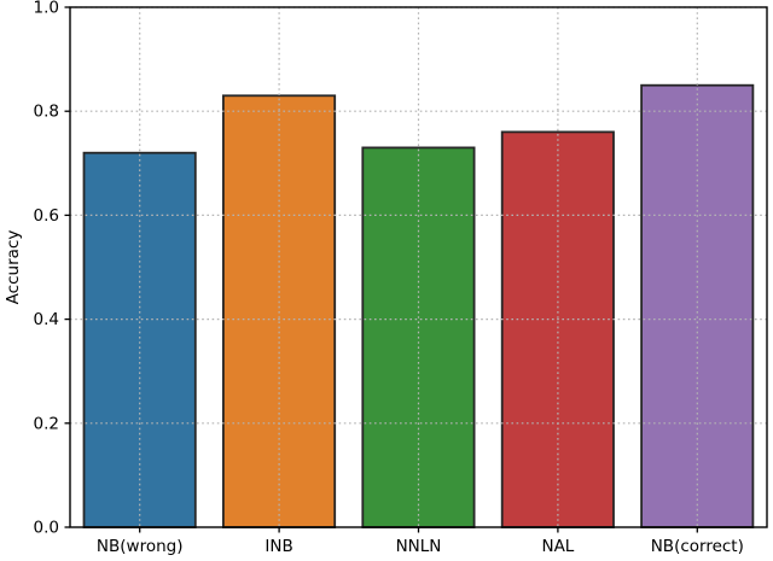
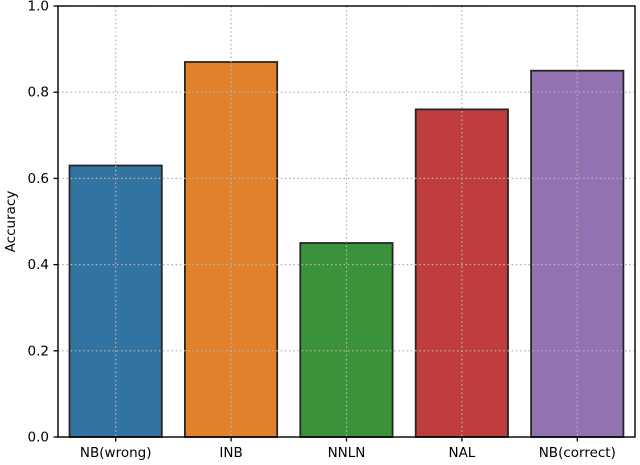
NB(wrong): 0.72 -> 0.63
INB: 0.83 -> 0.87
NNLN: 0.73 -> 0.45
